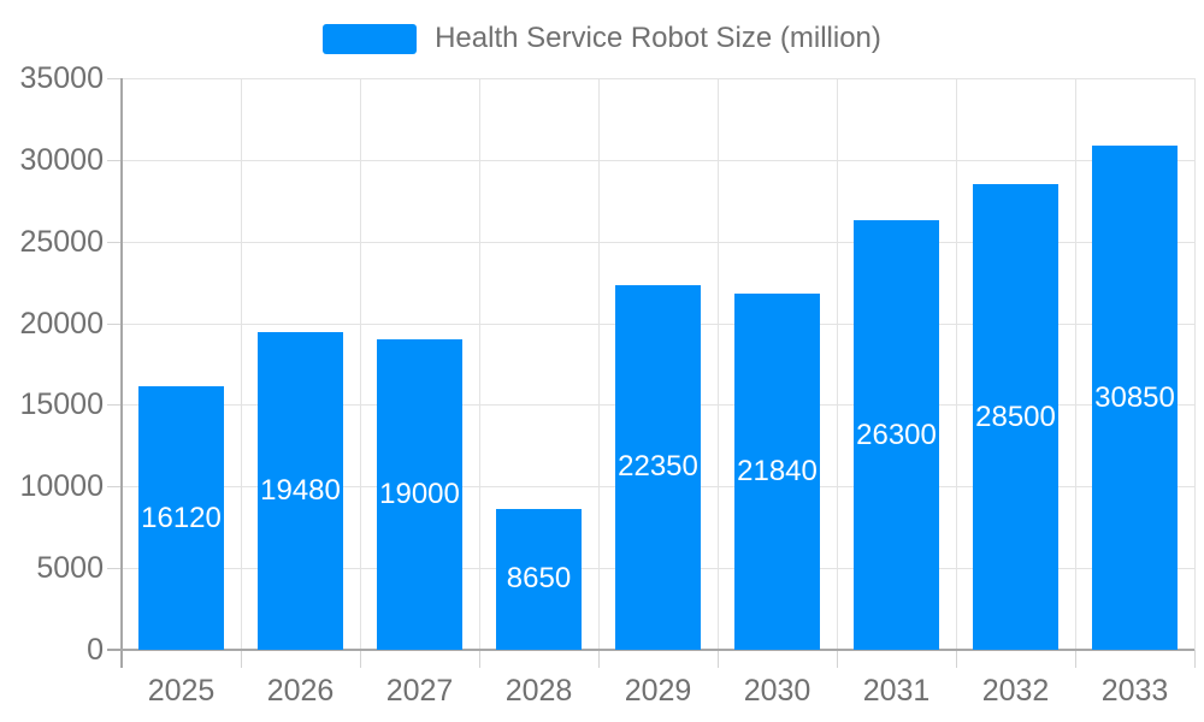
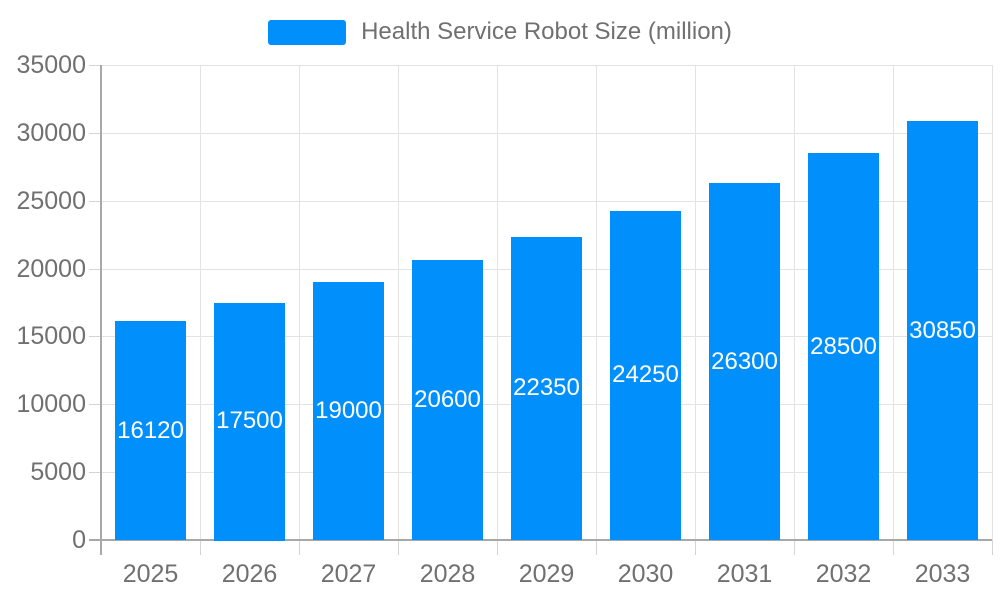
2026: 19480 -> 17500
2028: 8650 -> 20600
2030: 21840 -> 24250
